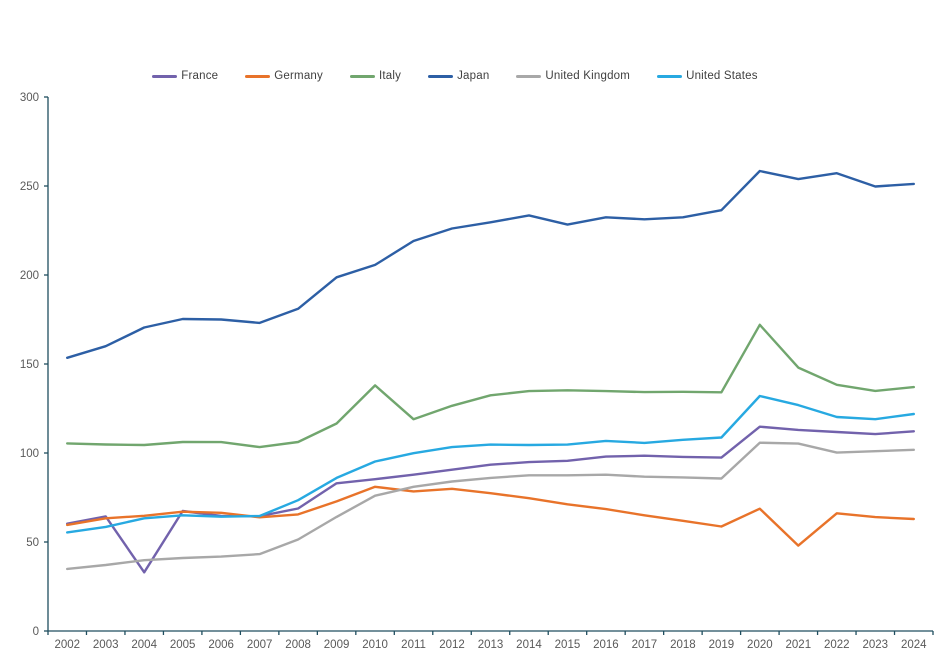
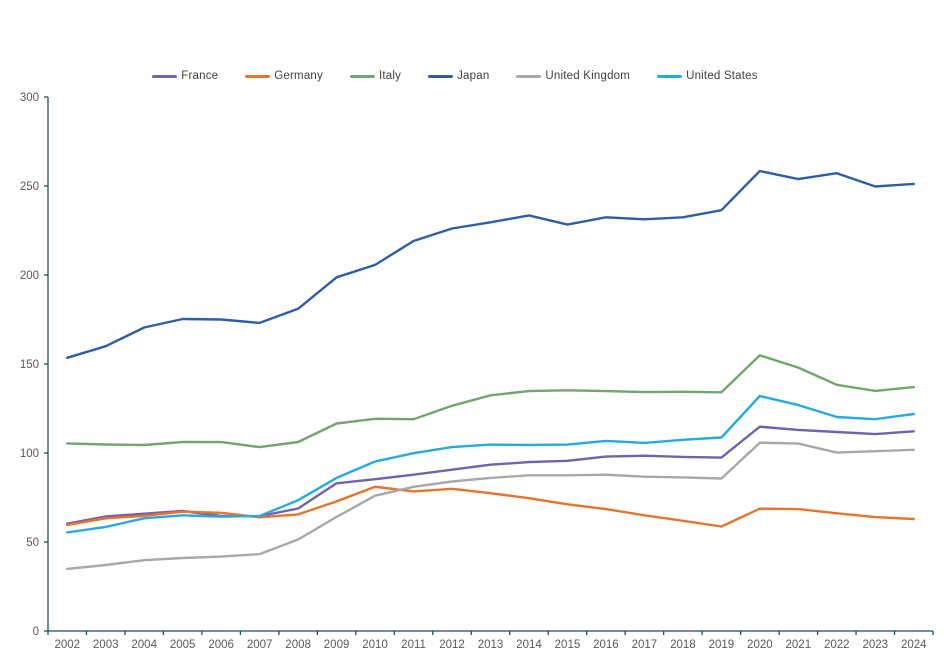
France/2004: 33 -> 66
Italy/2010: 138 -> 119
Italy/2020: 172 -> 155
Germany/2021: 48 -> 68
